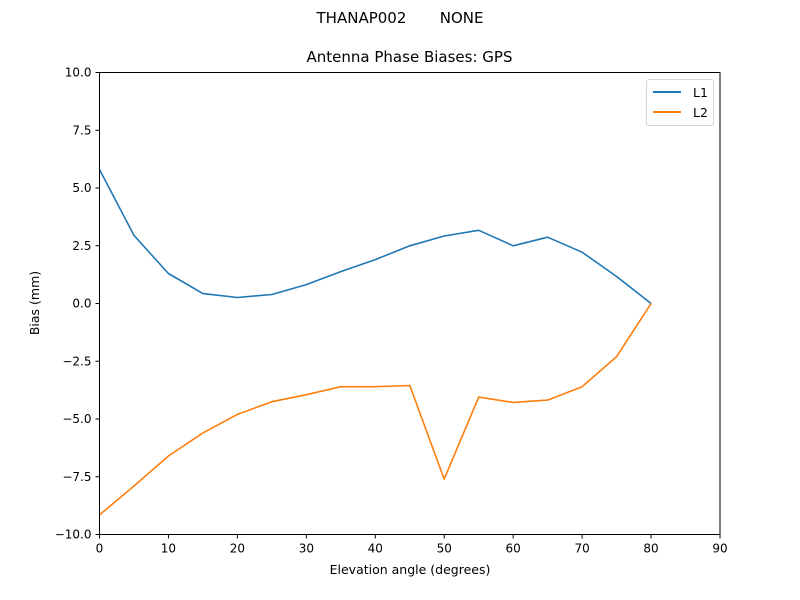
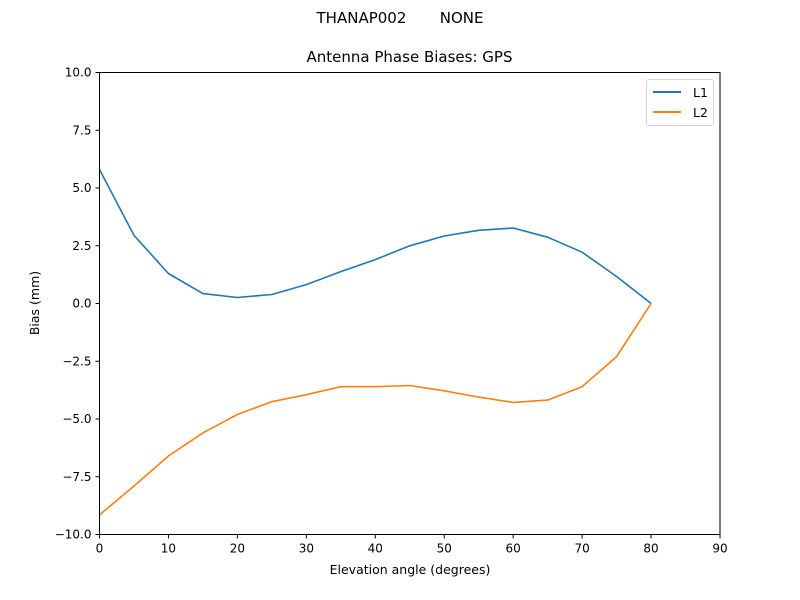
L2/50: -7.6 -> -3.8
L1/60: 2.5 -> 3.3
